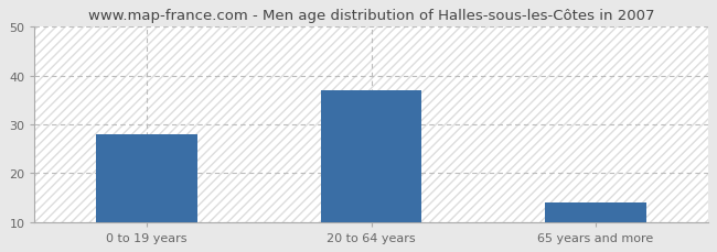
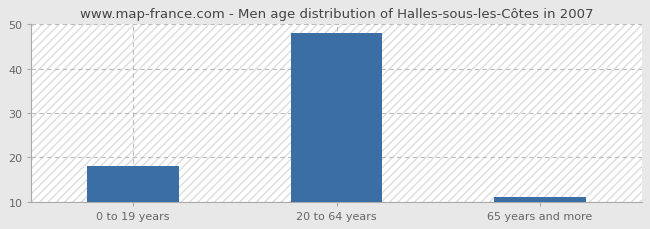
0 to 19 years: 28 -> 18
20 to 64 years: 37 -> 48
65 years and more: 14 -> 11
